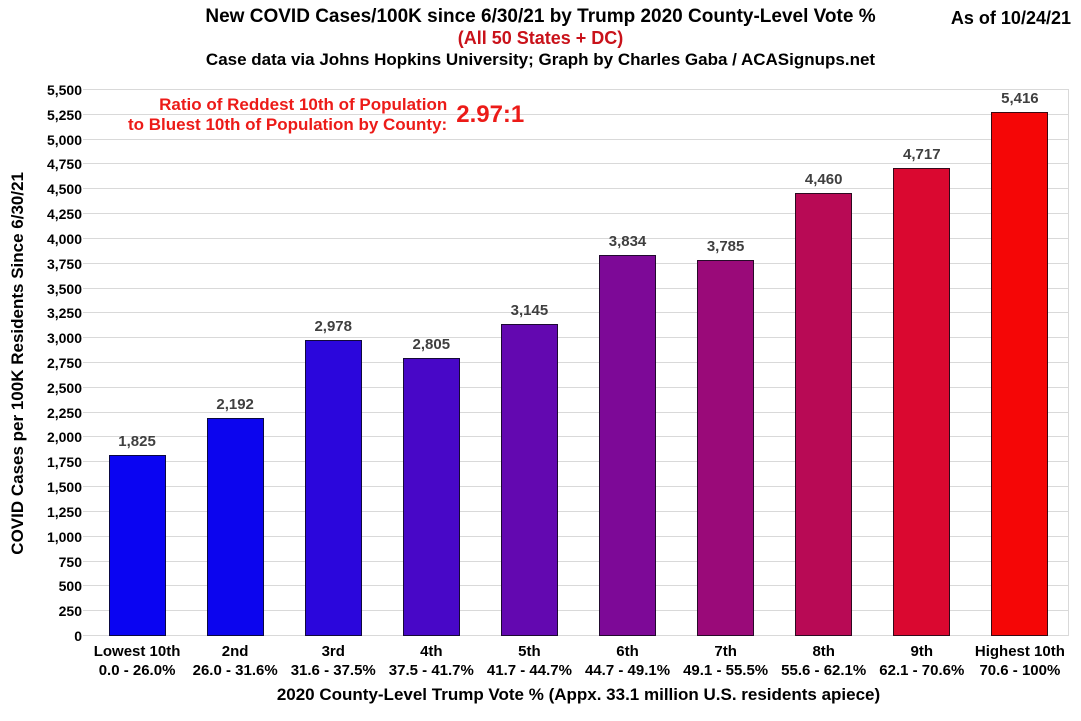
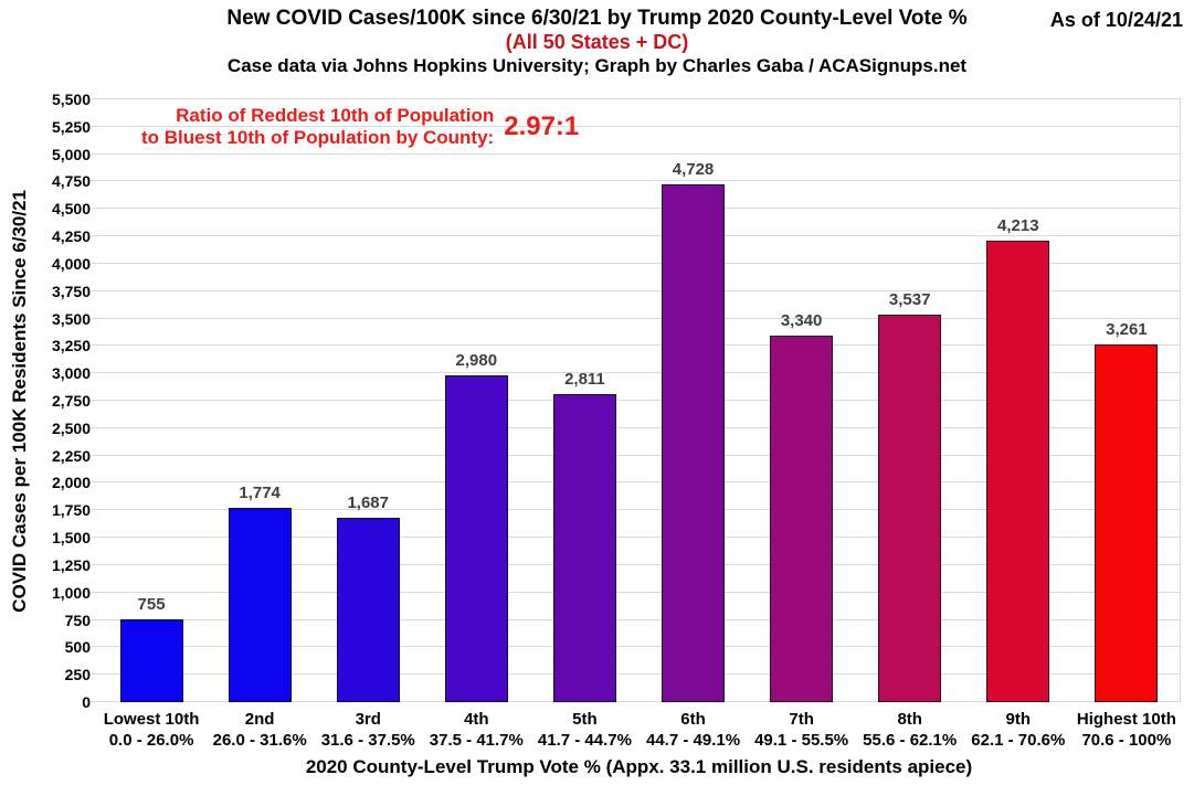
Lowest 10th: 1,825 -> 755
2nd: 2,192 -> 1,774
3rd: 2,978 -> 1,687
4th: 2,805 -> 2,980
5th: 3,145 -> 2,811
6th: 3,834 -> 4,728
7th: 3,785 -> 3,340
8th: 4,460 -> 3,537
9th: 4,717 -> 4,213
Highest 10th: 5,416 -> 3,261
